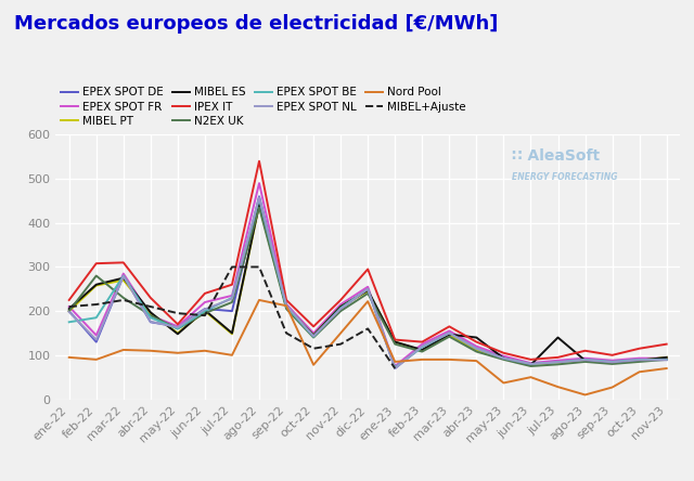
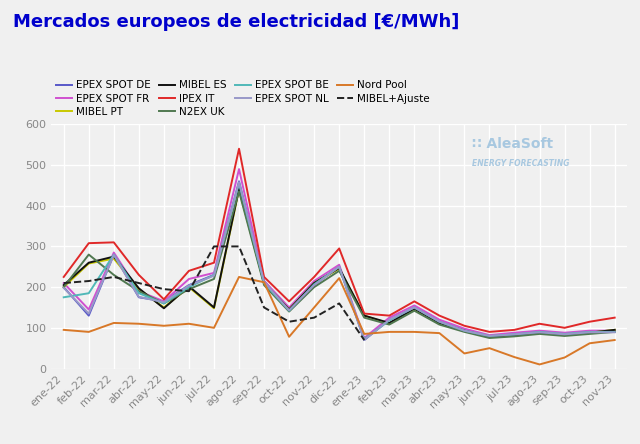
EPEX SPOT DE/jul-22: 200 -> 230
MIBEL ES/abr-23: 140 -> 112
MIBEL ES/jul-23: 140 -> 82
